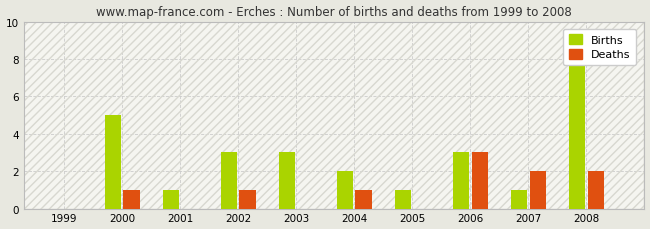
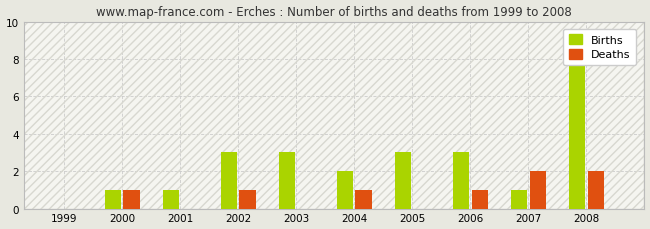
Births/2000: 5 -> 1
Births/2005: 1 -> 3
Deaths/2006: 3 -> 1
